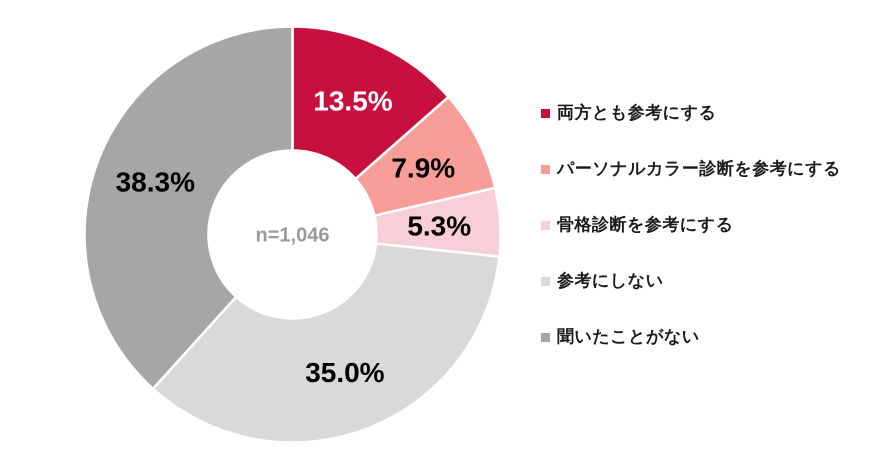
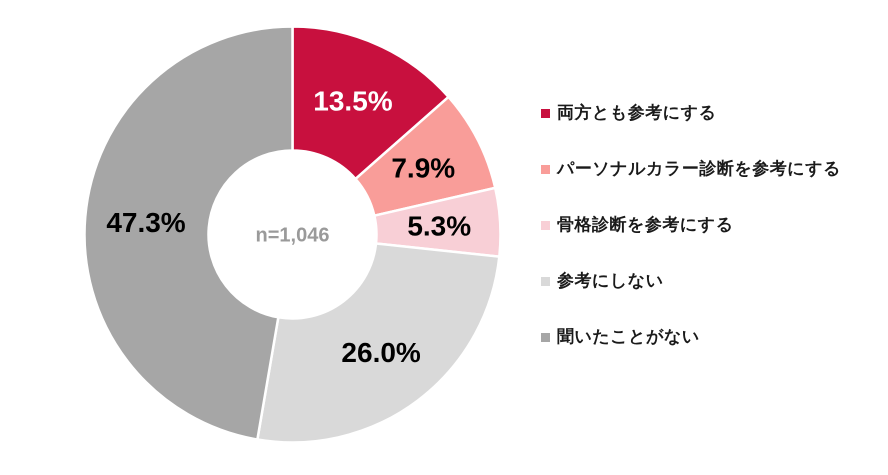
参考にしない: 35.0% -> 26.0%
聞いたことがない: 38.3% -> 47.3%
